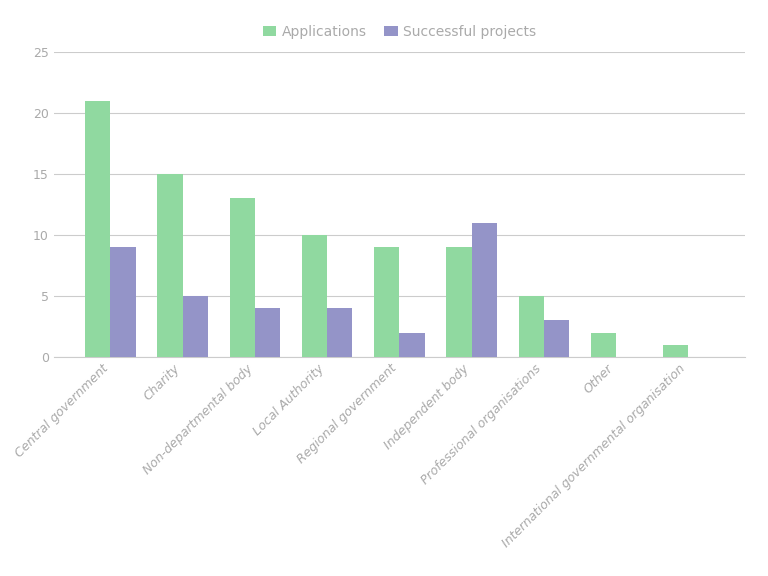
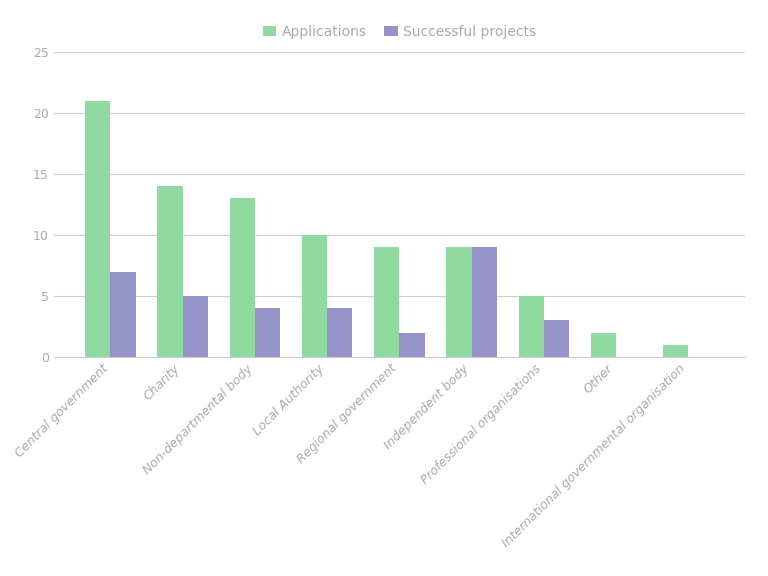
Successful projects/Central government: 9 -> 7
Applications/Charity: 15 -> 14
Successful projects/Independent body: 11 -> 9
